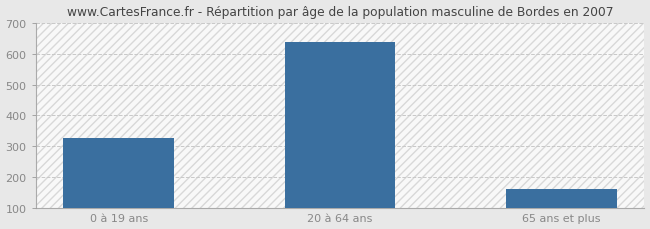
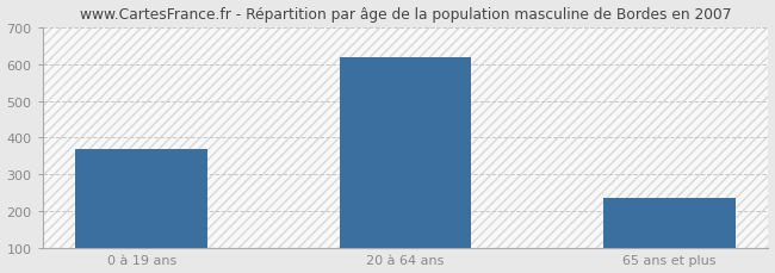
0 à 19 ans: 328 -> 370
20 à 64 ans: 638 -> 620
65 ans et plus: 160 -> 235
